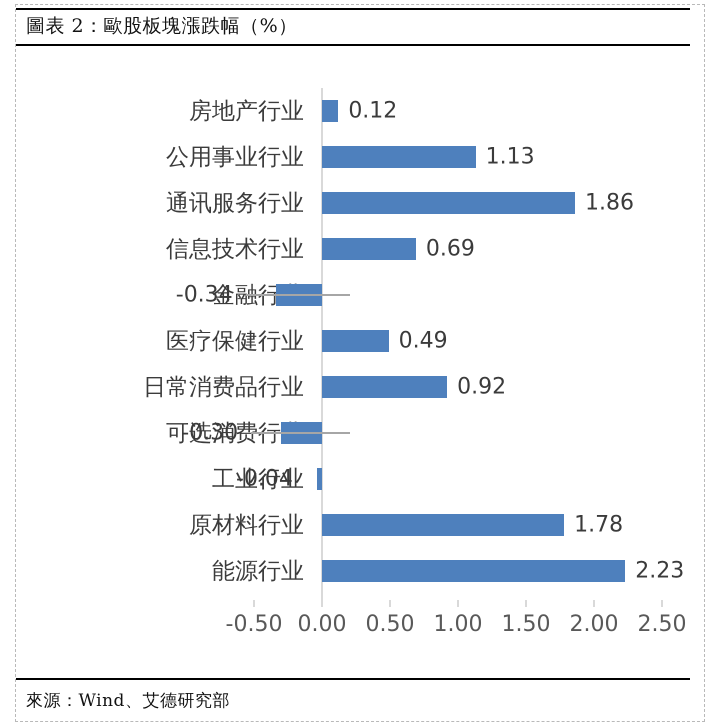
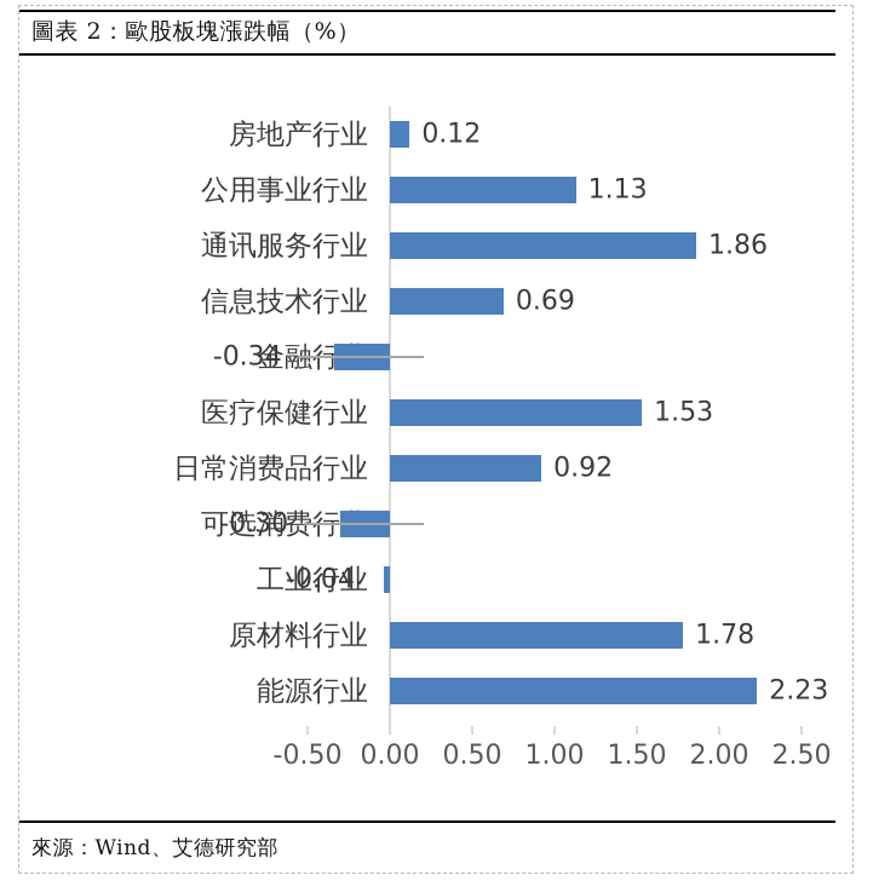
医疗保健行业: 0.49 -> 1.53
